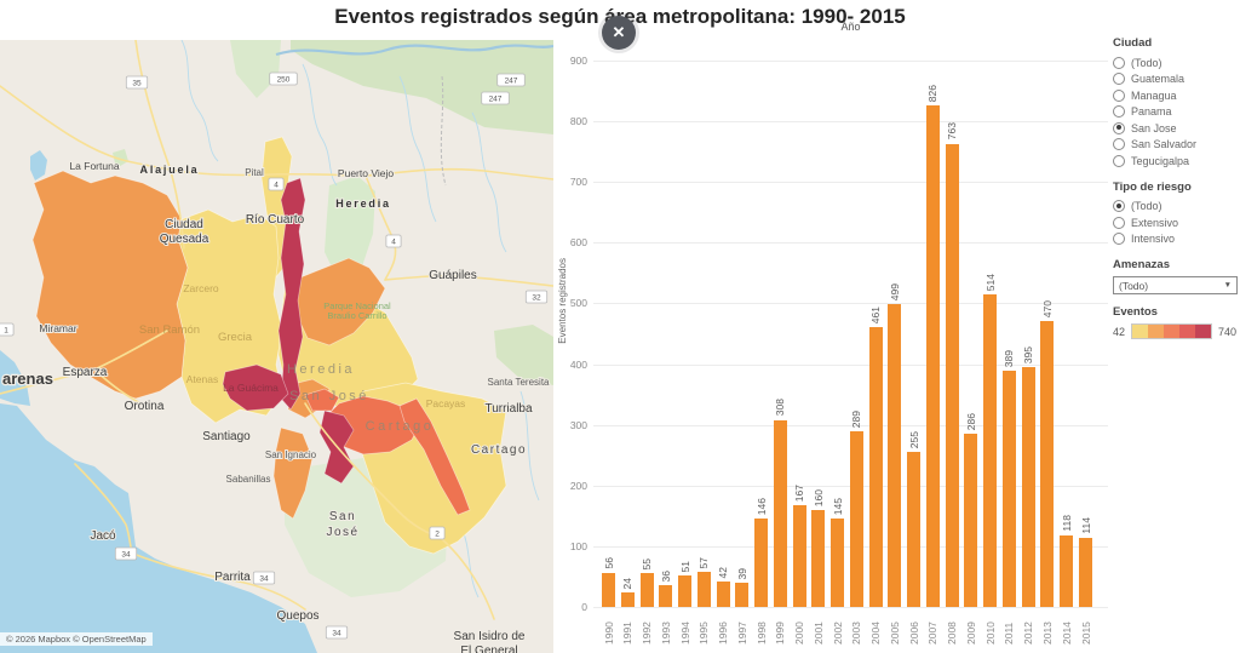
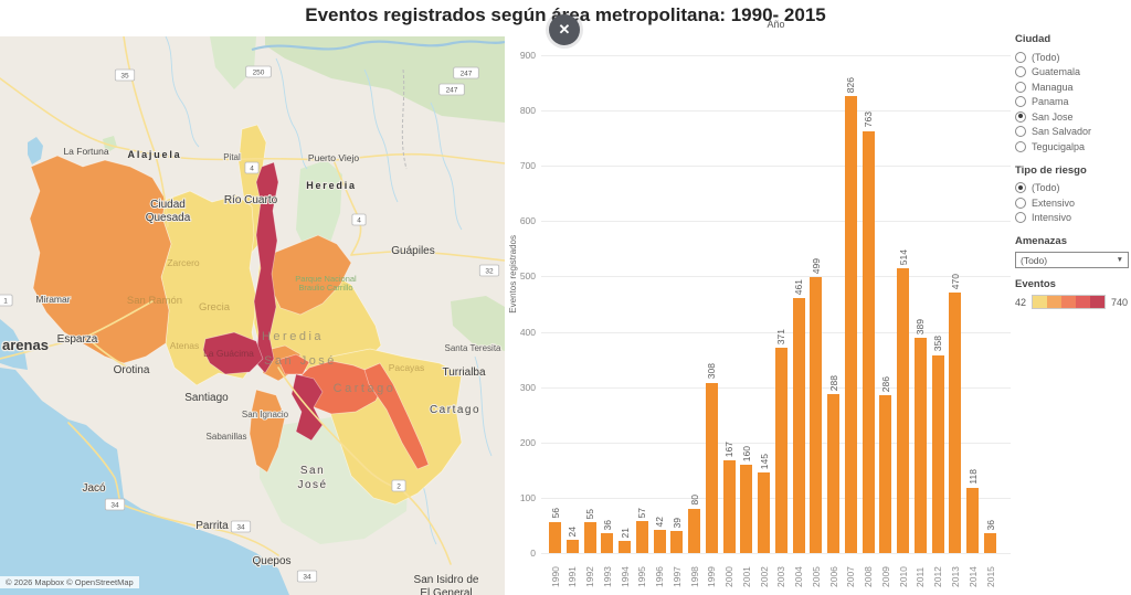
1994: 51 -> 21
1998: 146 -> 80
2003: 289 -> 371
2006: 255 -> 288
2012: 395 -> 358
2015: 114 -> 36
